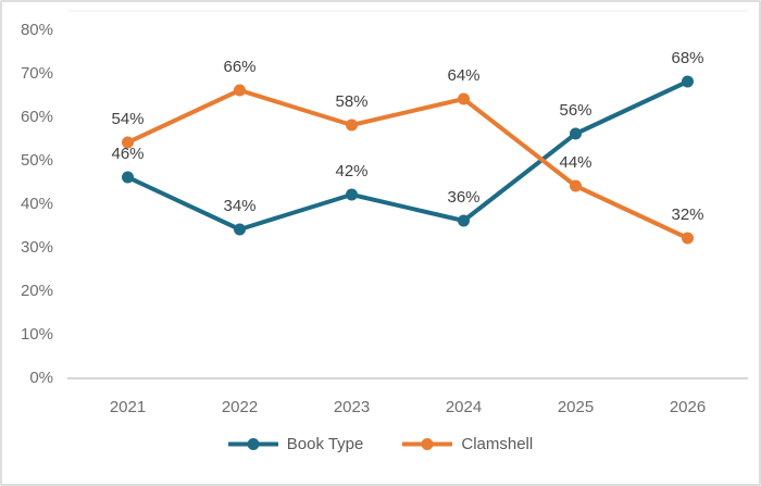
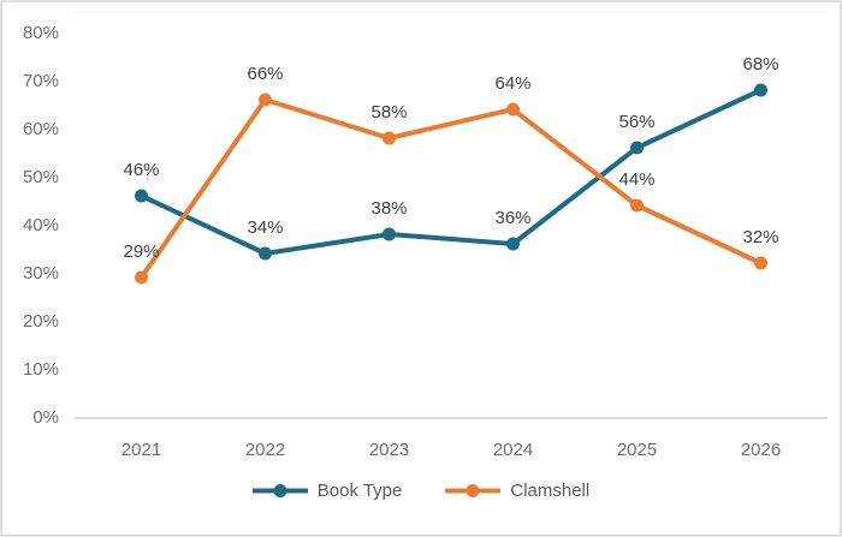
Clamshell/2021: 54% -> 29%
Book Type/2023: 42% -> 38%
